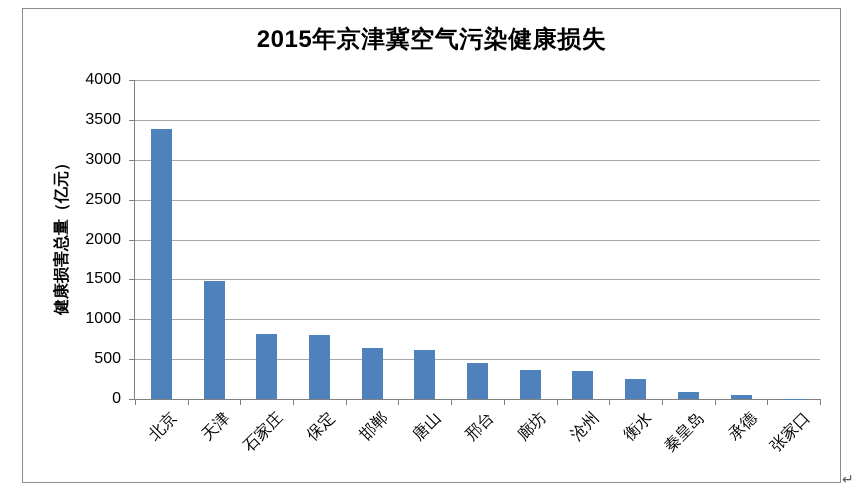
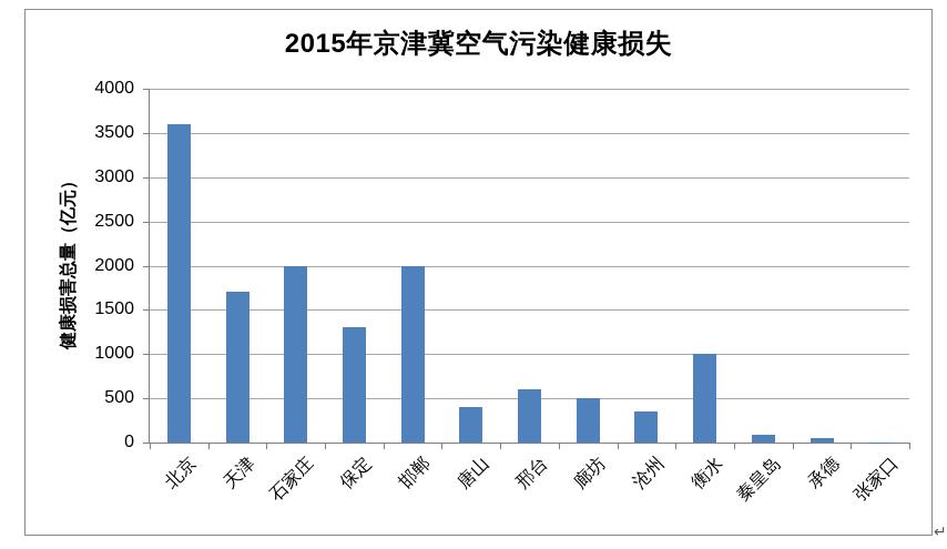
北京: 3400 -> 3600
天津: 1500 -> 1700
石家庄: 800 -> 2000
保定: 800 -> 1300
邯郸: 600 -> 2000
唐山: 600 -> 400
邢台: 400 -> 600
廊坊: 400 -> 500
衡水: 300 -> 1000
